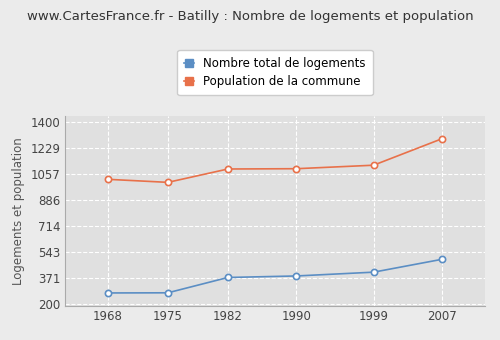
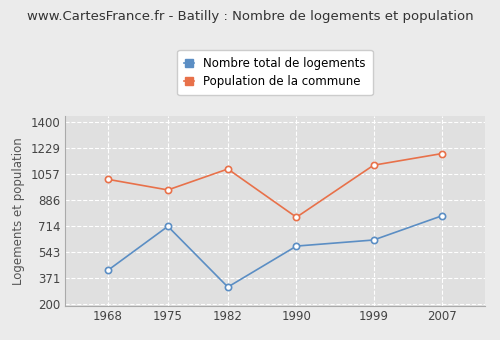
Nombre total de logements/1968: 270 -> 420
Nombre total de logements/1975: 270 -> 710
Population de la commune/1975: 1000 -> 950
Nombre total de logements/1982: 370 -> 310
Nombre total de logements/1990: 380 -> 580
Population de la commune/1990: 1090 -> 770
Nombre total de logements/1999: 410 -> 620
Nombre total de logements/2007: 490 -> 780
Population de la commune/2007: 1290 -> 1190
